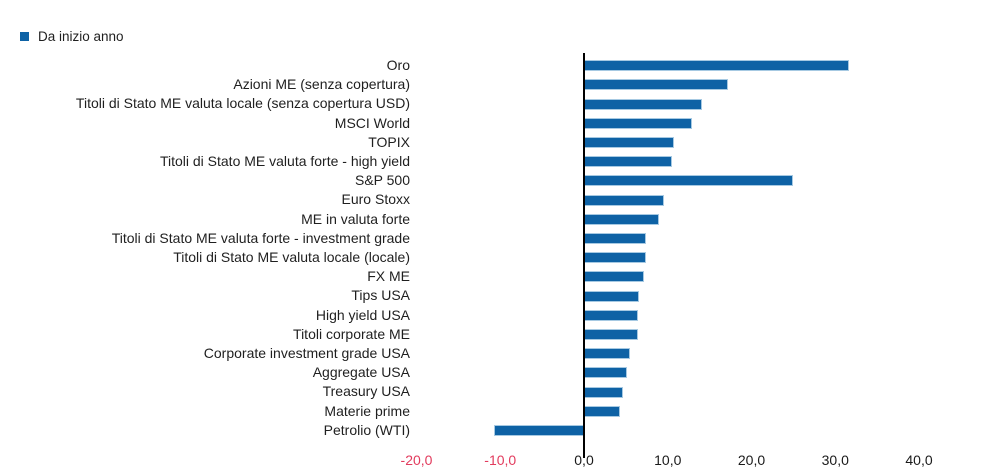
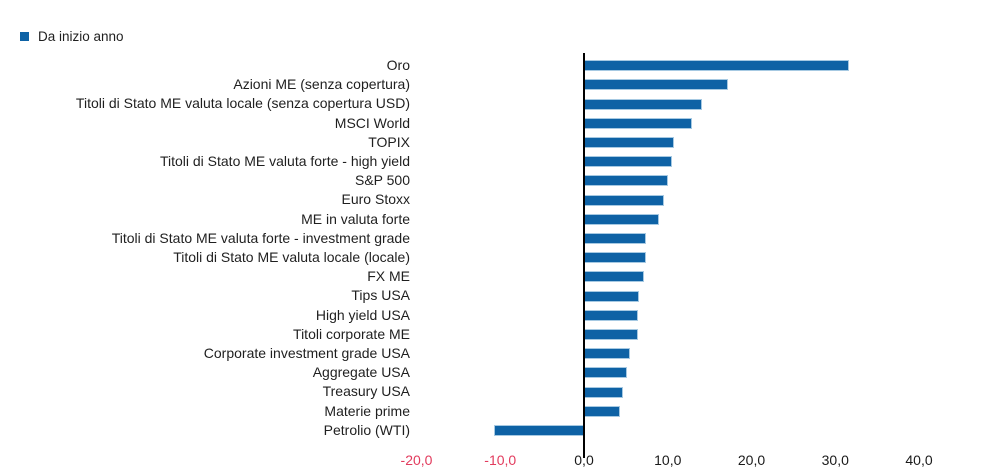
S&P 500: 25 -> 10
